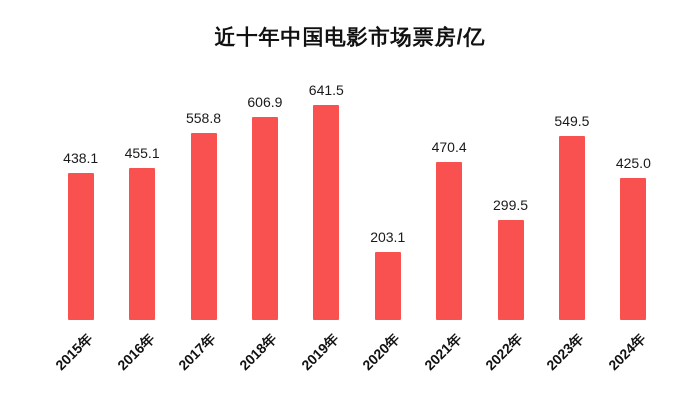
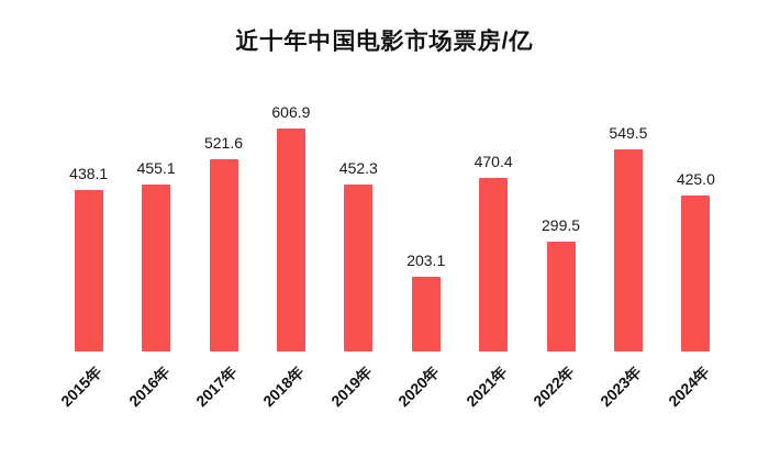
2017年: 558.8 -> 521.6
2019年: 641.5 -> 452.3
